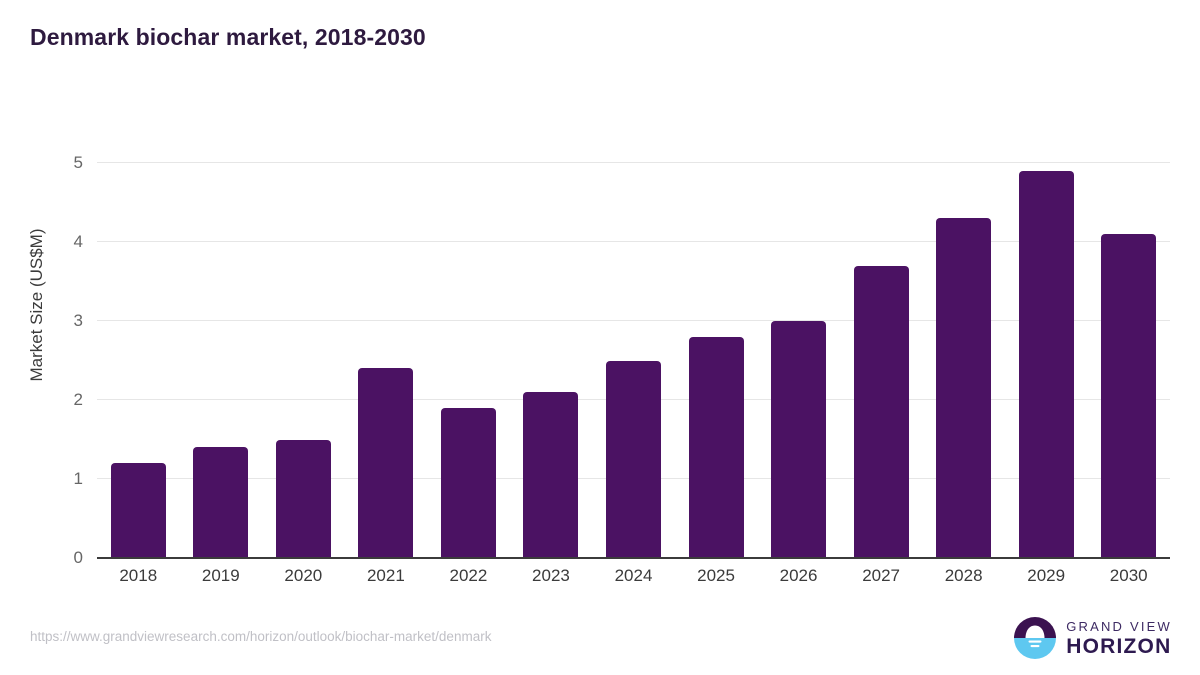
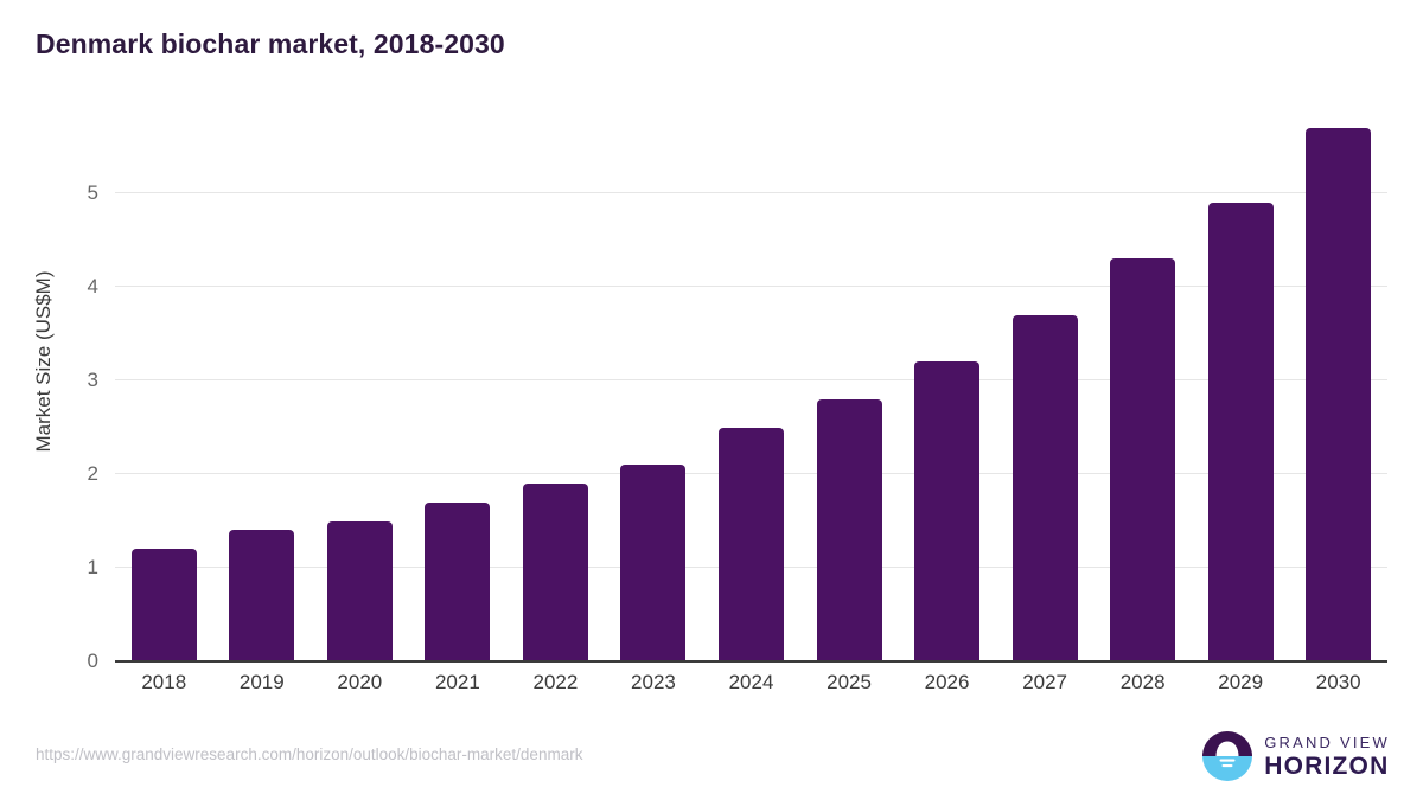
2021: 2.4 -> 1.7
2026: 3.0 -> 3.2
2030: 4.1 -> 5.7
